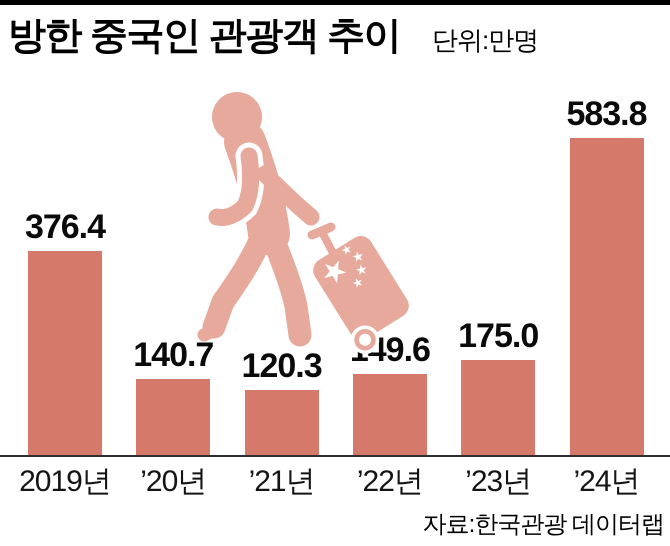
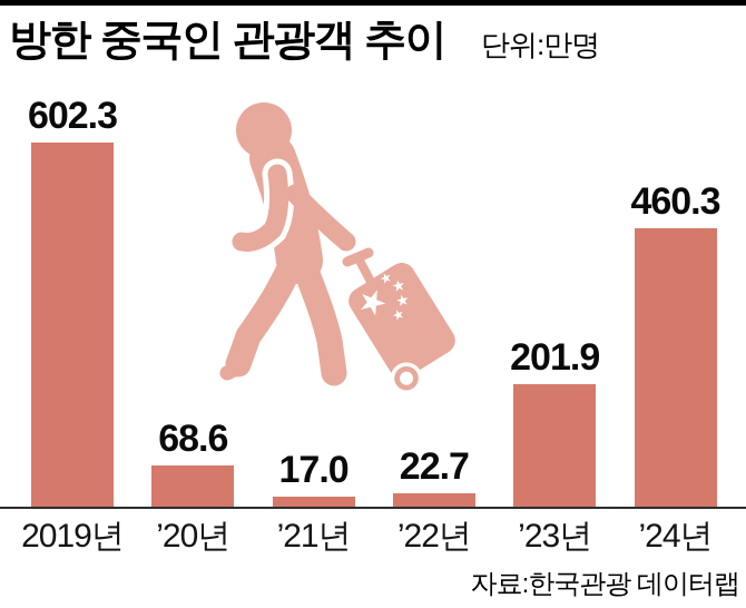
2019년: 376.4 -> 602.3
’20년: 140.7 -> 68.6
’21년: 120.3 -> 17.0
’22년: 149.6 -> 22.7
’23년: 175.0 -> 201.9
’24년: 583.8 -> 460.3
